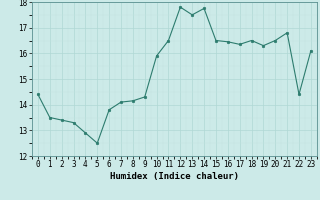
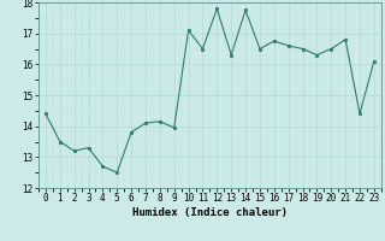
2: 13.40 -> 13.20
4: 12.90 -> 12.70
9: 14.30 -> 13.95
10: 15.90 -> 17.10
13: 17.50 -> 16.30
16: 16.45 -> 16.75
17: 16.35 -> 16.60
